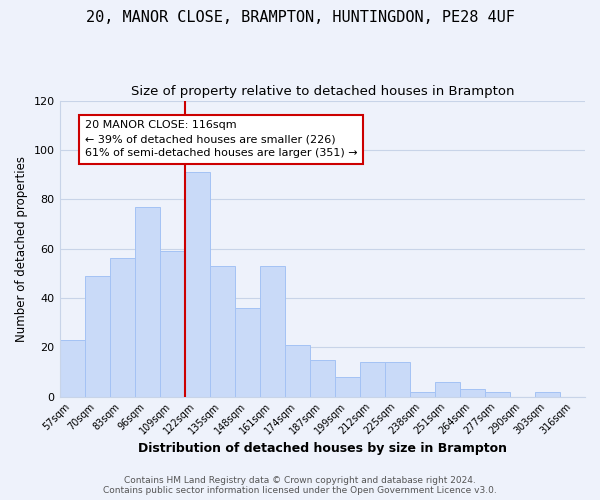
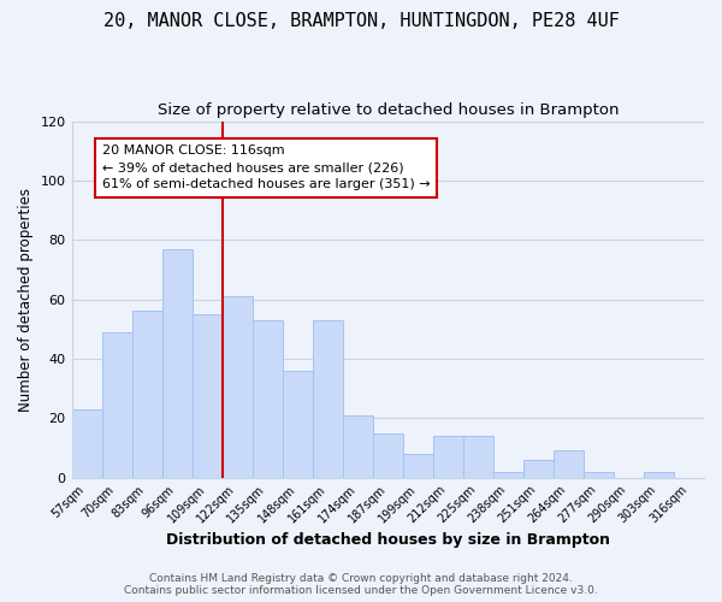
109sqm: 59 -> 55
122sqm: 91 -> 61
264sqm: 3 -> 9
